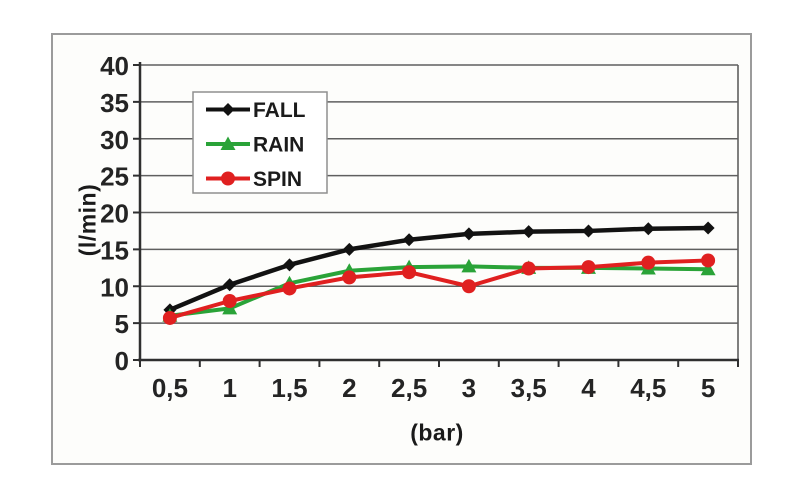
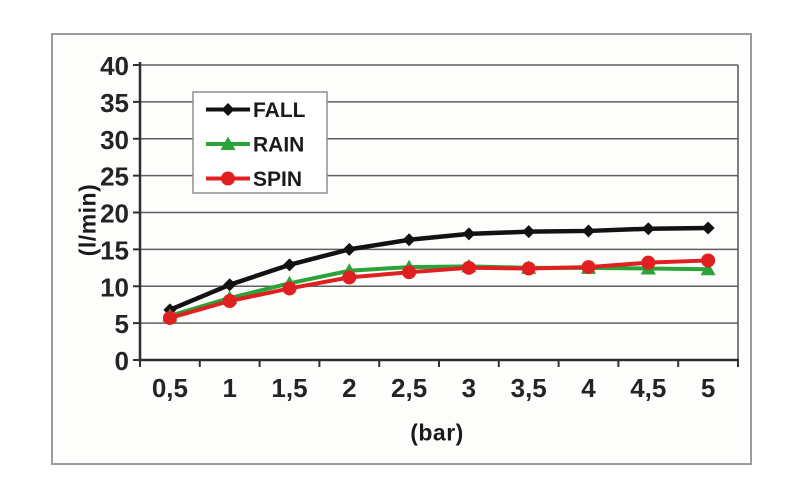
RAIN/1: 7 -> 8
SPIN/3: 10 -> 12
